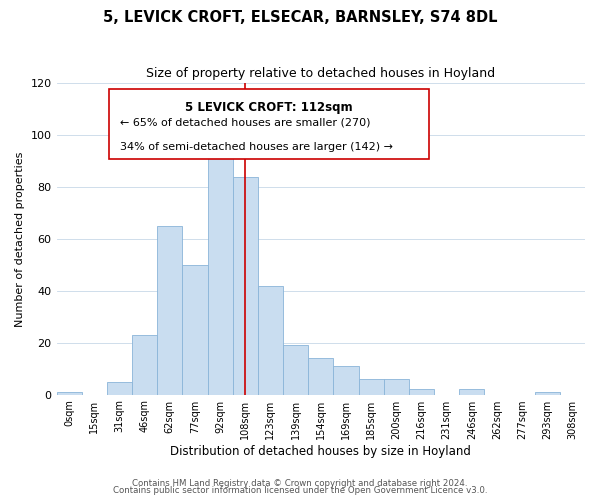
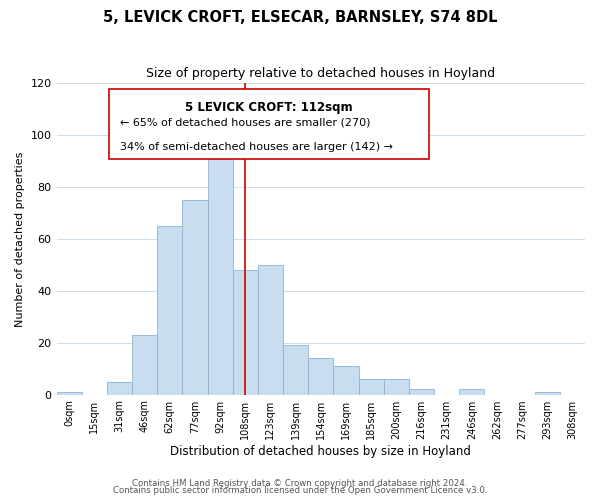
77sqm: 50 -> 75
108sqm: 84 -> 48
123sqm: 42 -> 50
